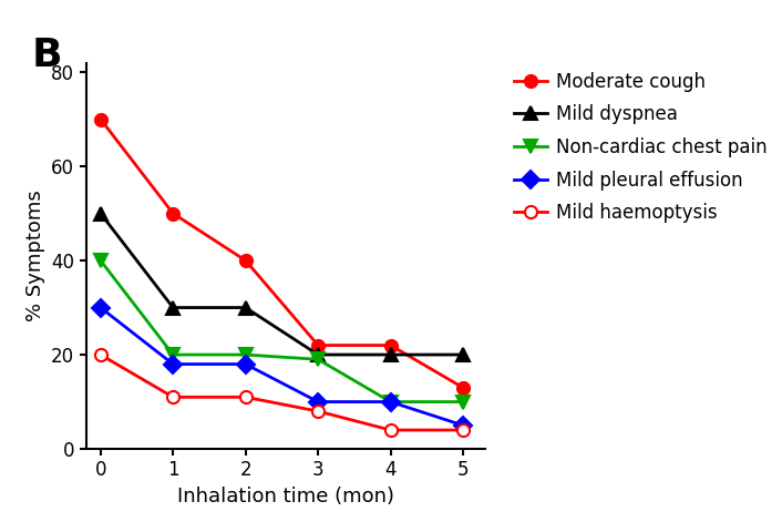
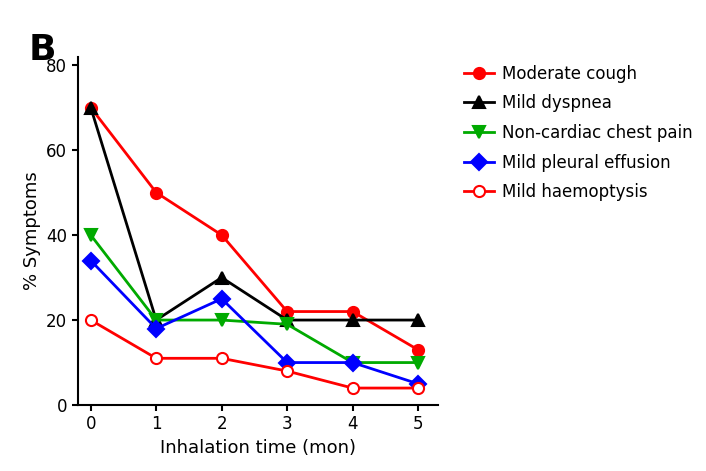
Mild dyspnea/0: 50 -> 70
Mild pleural effusion/0: 30 -> 34
Mild dyspnea/1: 30 -> 20
Mild pleural effusion/2: 18 -> 25
